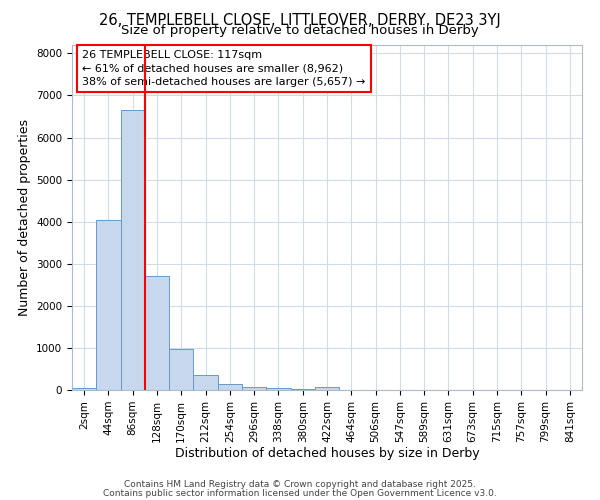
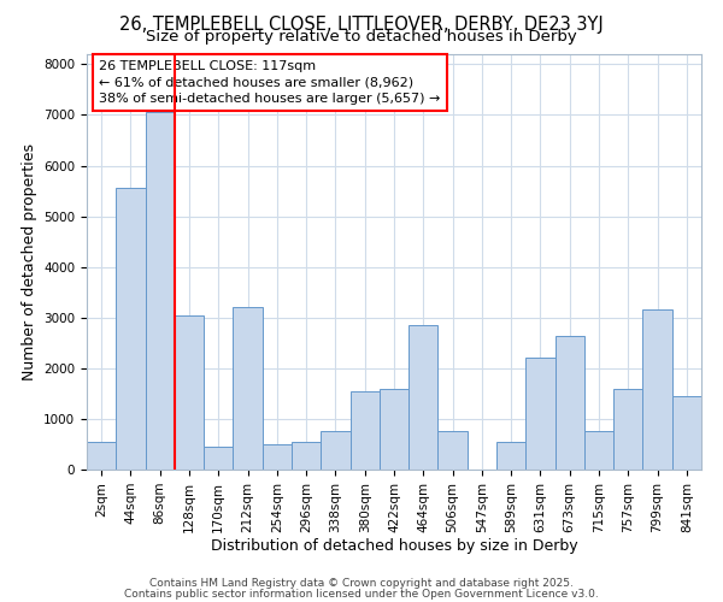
2sqm: 50 -> 550
44sqm: 4050 -> 5550
86sqm: 6650 -> 7050
128sqm: 2700 -> 3050
170sqm: 970 -> 450
212sqm: 350 -> 3200
254sqm: 150 -> 500
296sqm: 80 -> 550
338sqm: 50 -> 750
380sqm: 30 -> 1550
422sqm: 60 -> 1600
464sqm: 0 -> 2850
506sqm: 0 -> 750
589sqm: 0 -> 550
631sqm: 0 -> 2200
673sqm: 0 -> 2650
715sqm: 0 -> 750
757sqm: 0 -> 1600
799sqm: 0 -> 3150
841sqm: 0 -> 1450
